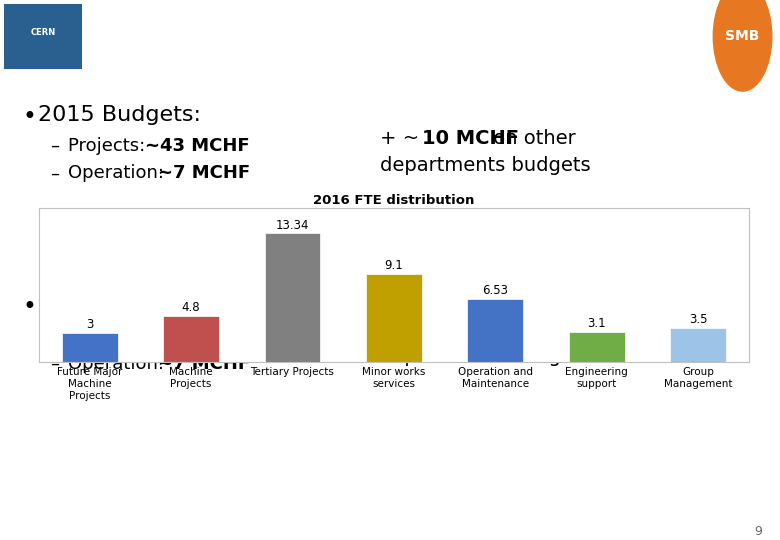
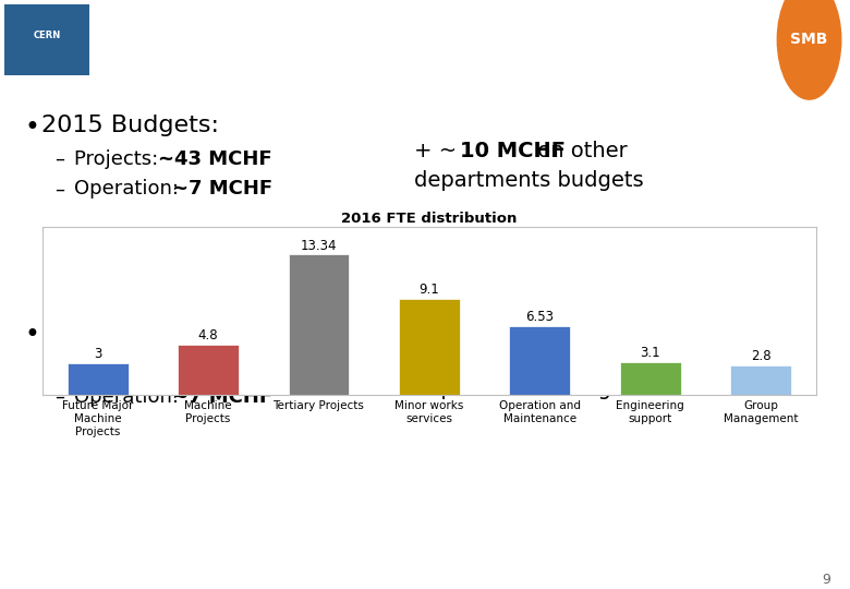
Group Management: 3.5 -> 2.8
